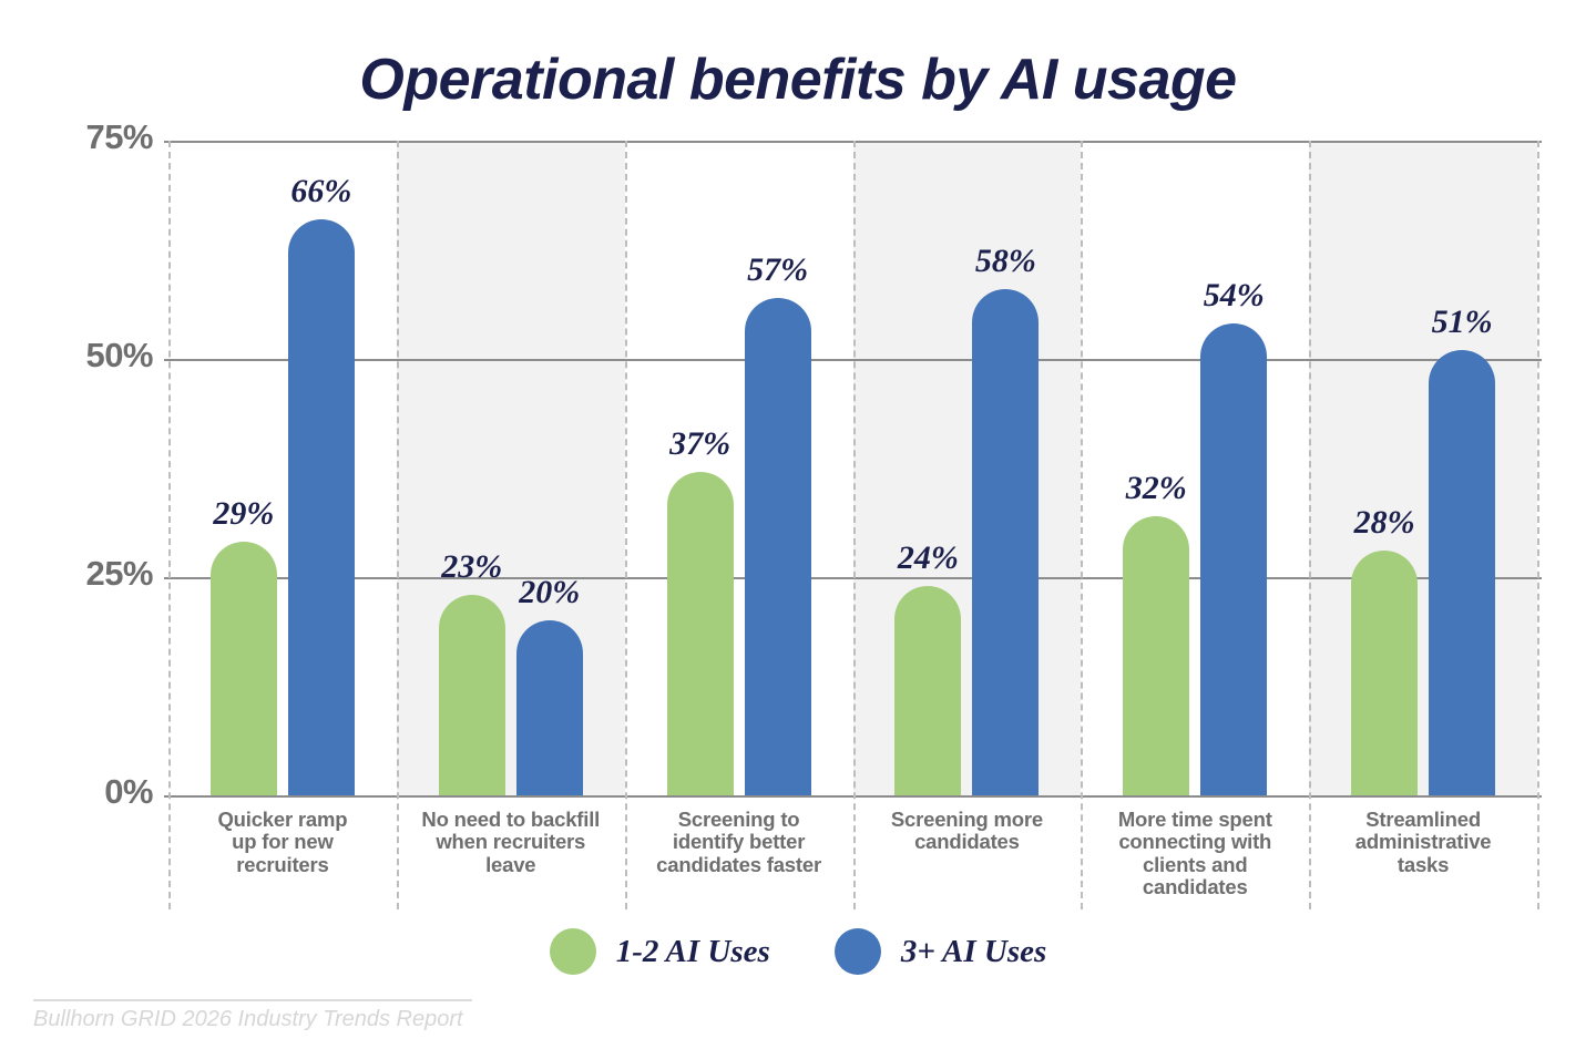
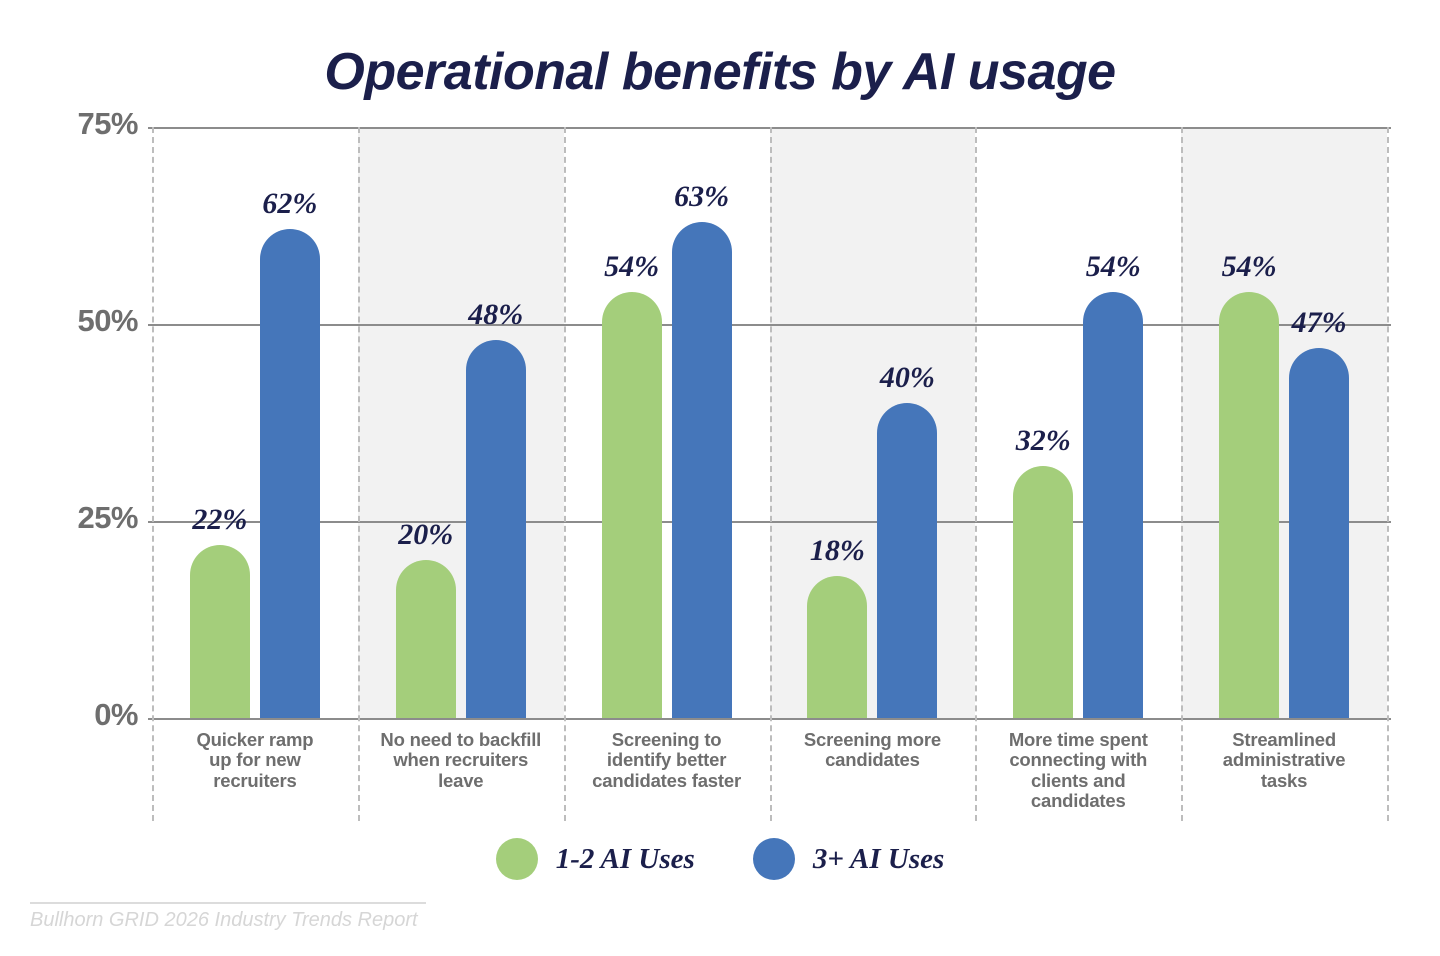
1-2 AI Uses/Quicker ramp up for new recruiters: 29% -> 22%
3+ AI Uses/Quicker ramp up for new recruiters: 66% -> 62%
1-2 AI Uses/No need to backfill when recruiters leave: 23% -> 20%
3+ AI Uses/No need to backfill when recruiters leave: 20% -> 48%
1-2 AI Uses/Screening to identify better candidates faster: 37% -> 54%
3+ AI Uses/Screening to identify better candidates faster: 57% -> 63%
1-2 AI Uses/Screening more candidates: 24% -> 18%
3+ AI Uses/Screening more candidates: 58% -> 40%
1-2 AI Uses/Streamlined administrative tasks: 28% -> 54%
3+ AI Uses/Streamlined administrative tasks: 51% -> 47%
